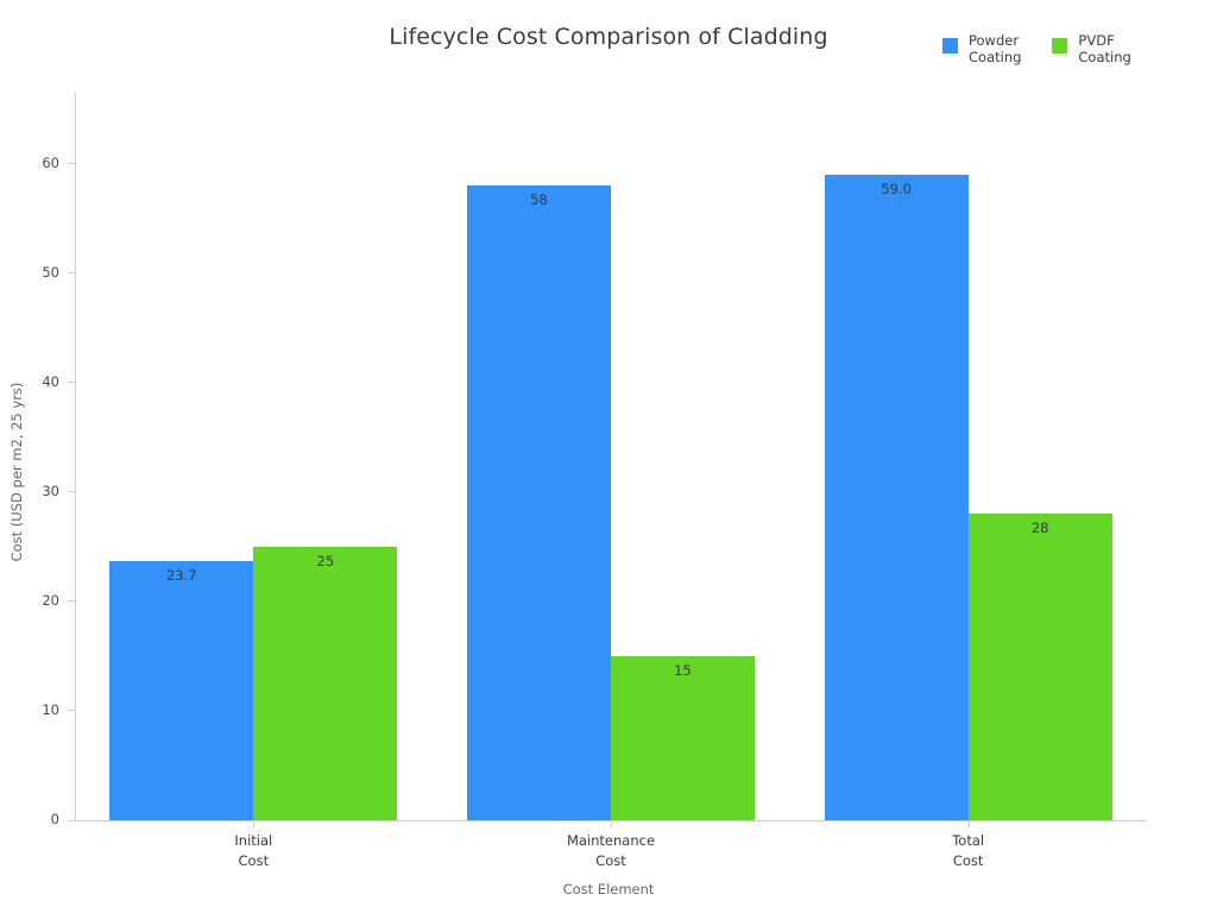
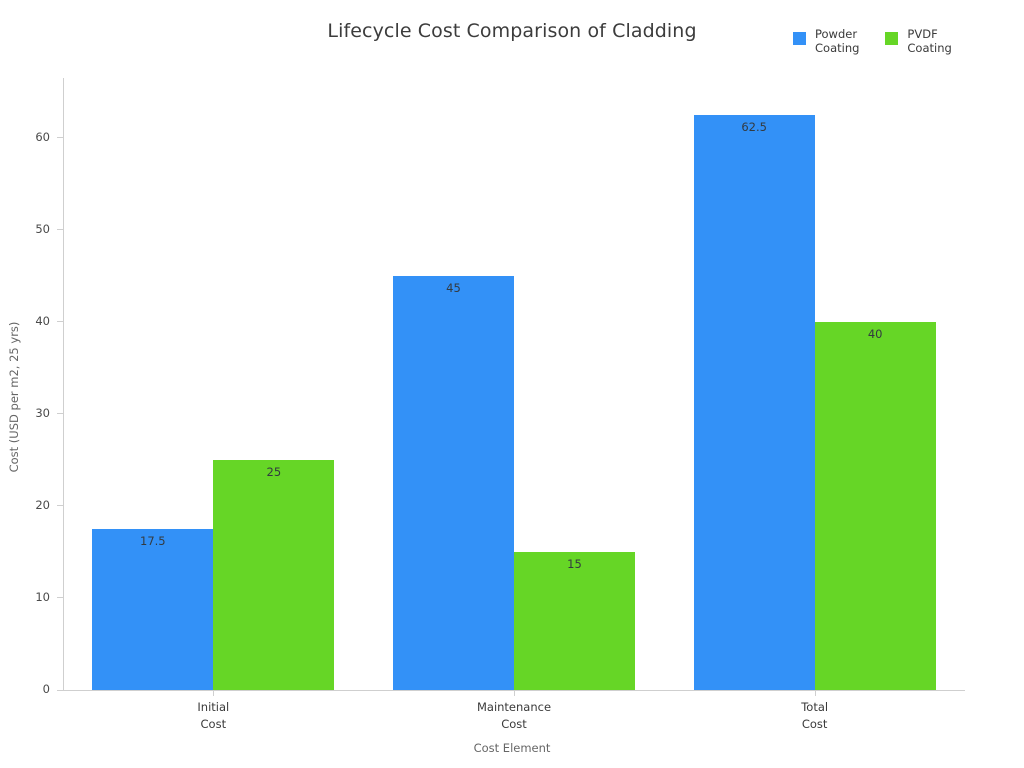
Powder Coating/Initial Cost: 23.7 -> 17.5
Powder Coating/Maintenance Cost: 58 -> 45
Powder Coating/Total Cost: 59.0 -> 62.5
PVDF Coating/Total Cost: 28 -> 40
